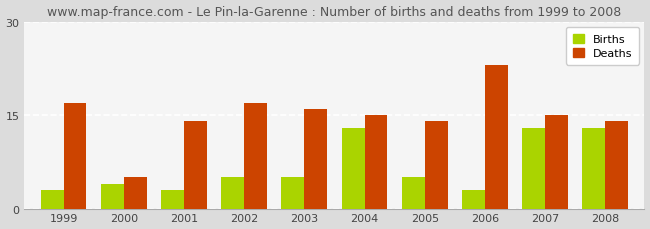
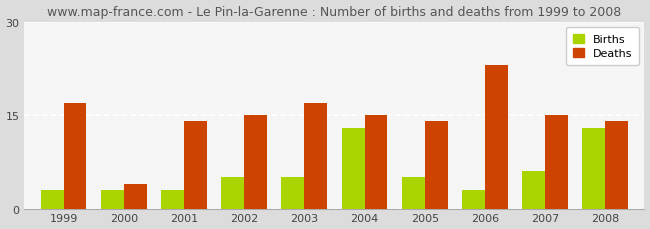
Births/2000: 4 -> 3
Deaths/2000: 5 -> 4
Deaths/2002: 17 -> 15
Deaths/2003: 16 -> 17
Births/2007: 13 -> 6
